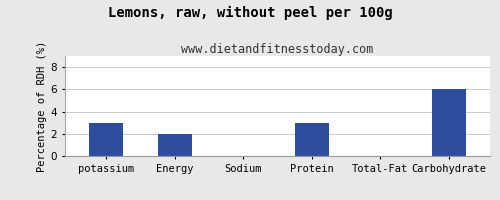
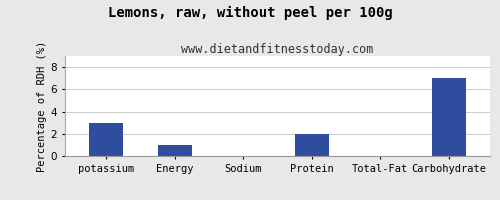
Energy: 2 -> 1
Protein: 3 -> 2
Carbohydrate: 6 -> 7
